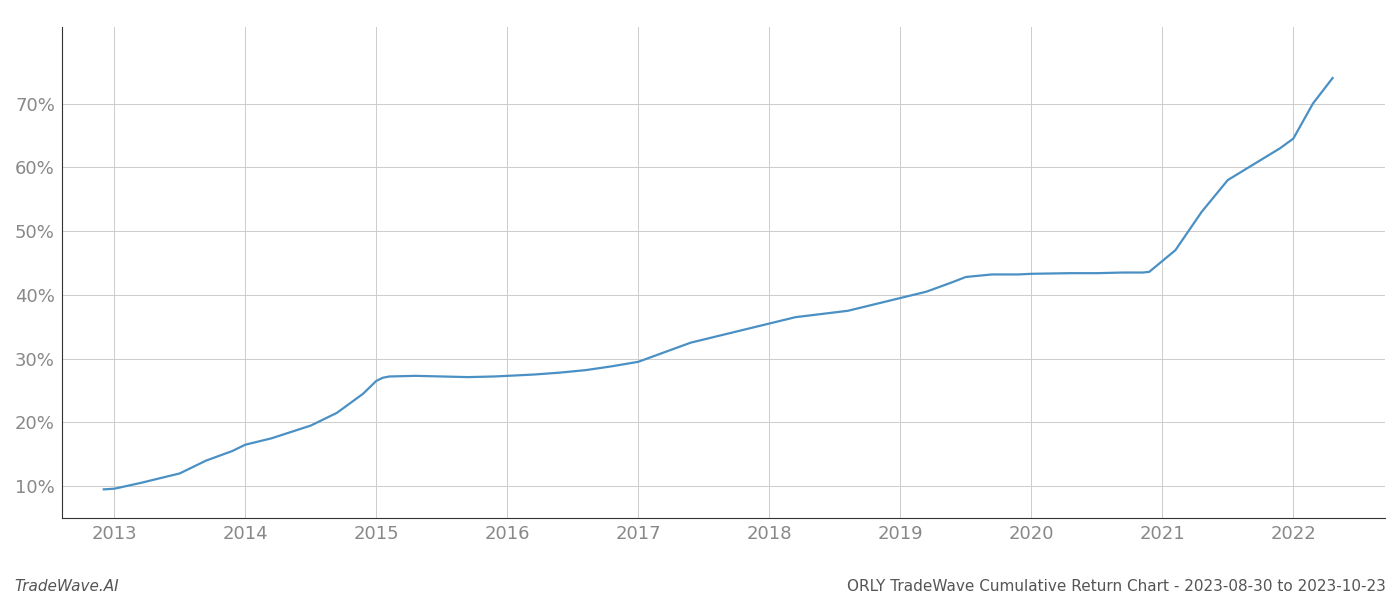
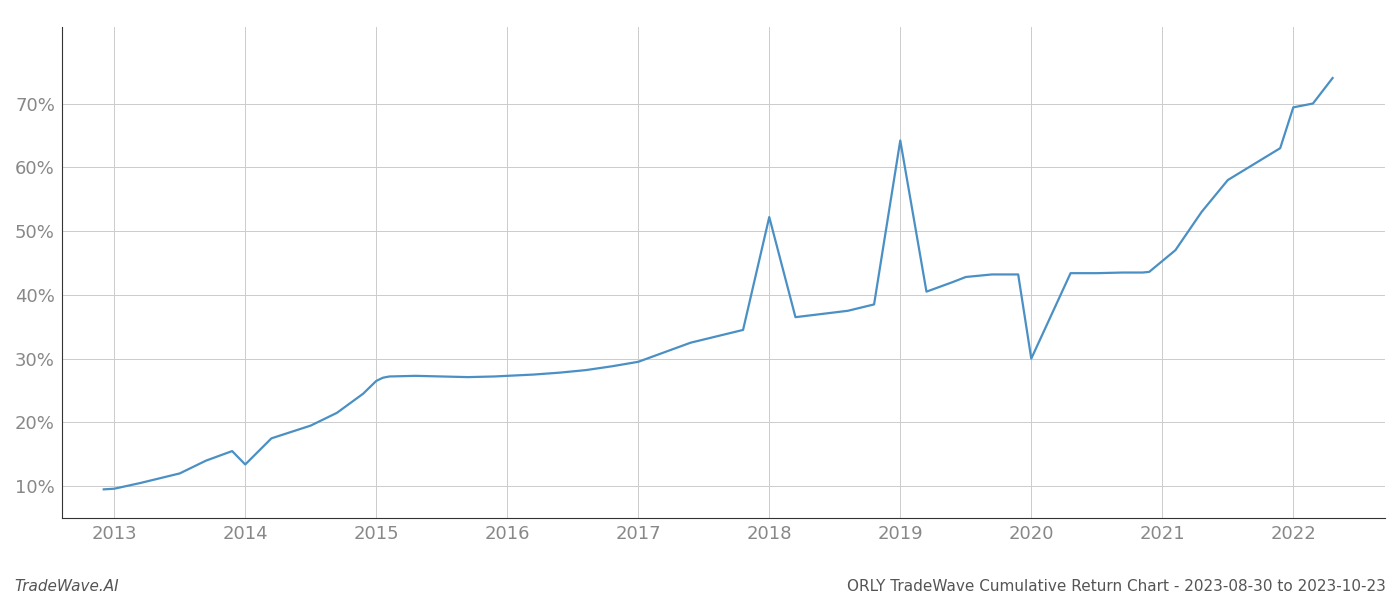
2014: 16.5% -> 13.4%
2018: 35.5% -> 52.2%
2019: 39.5% -> 64.2%
2020: 43.3% -> 30.0%
2022: 64.5% -> 69.4%
